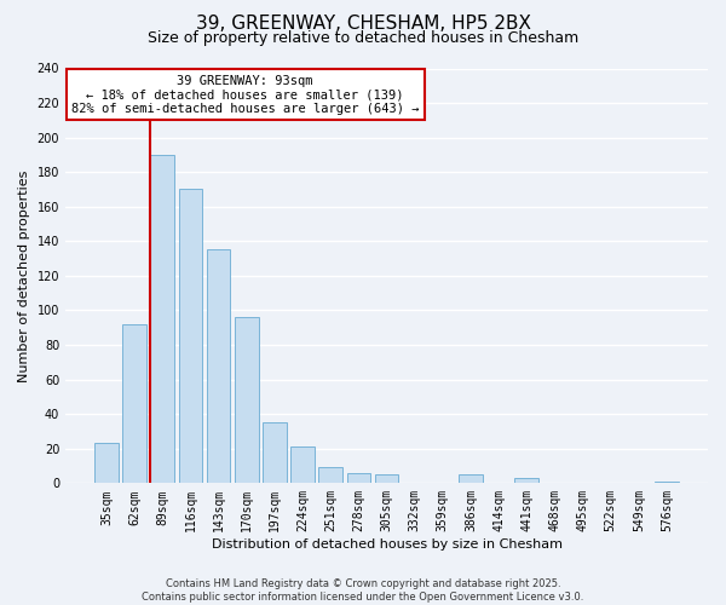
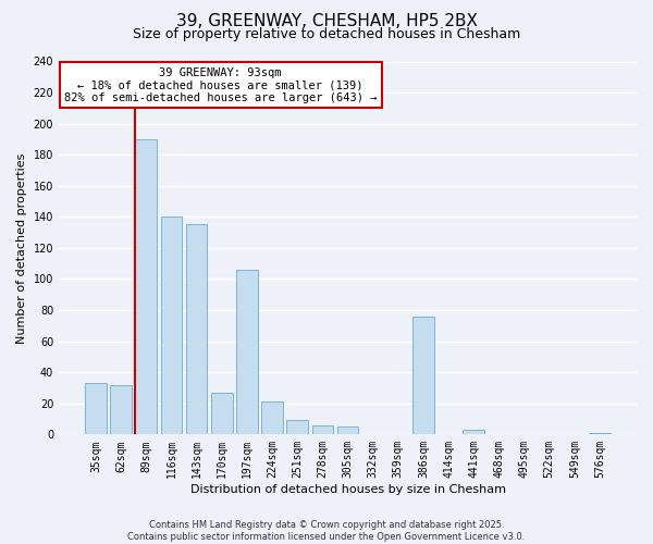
35sqm: 23 -> 33
62sqm: 92 -> 32
116sqm: 170 -> 140
170sqm: 96 -> 27
197sqm: 35 -> 106
386sqm: 5 -> 76
